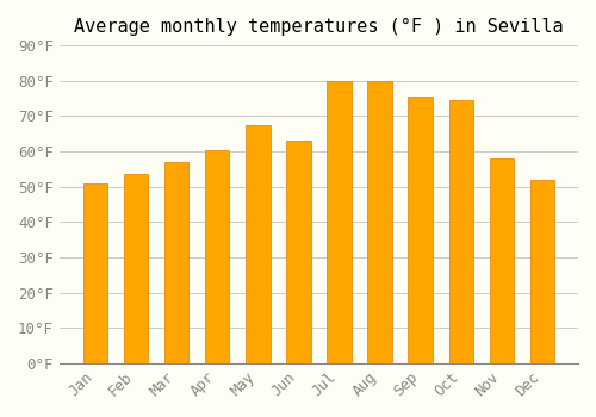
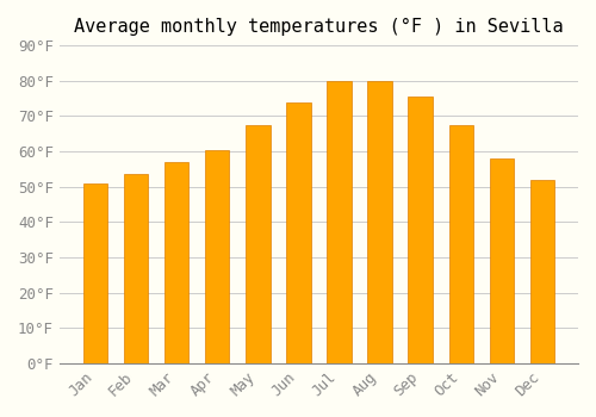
Jun: 63.0°F -> 74.0°F
Oct: 74.5°F -> 67.5°F
